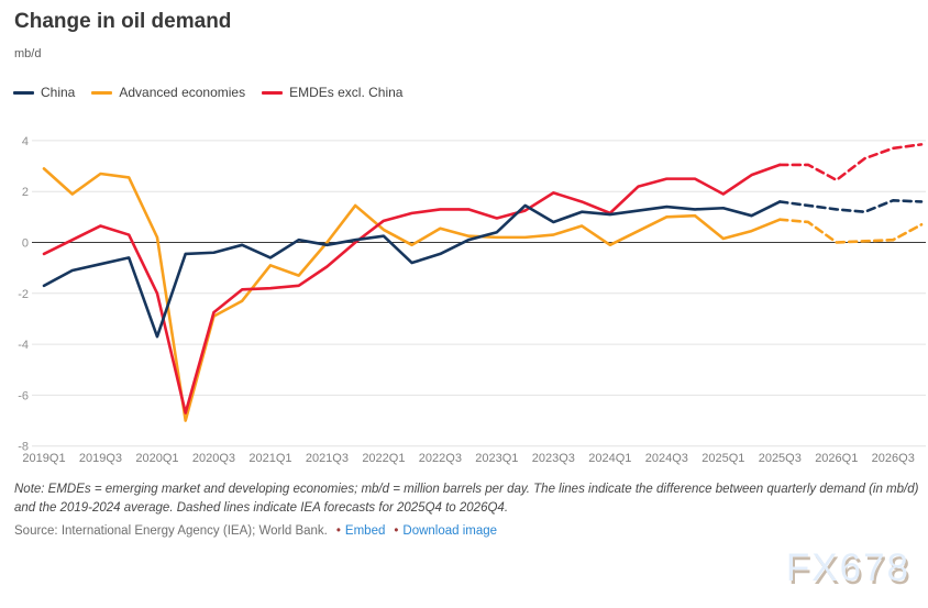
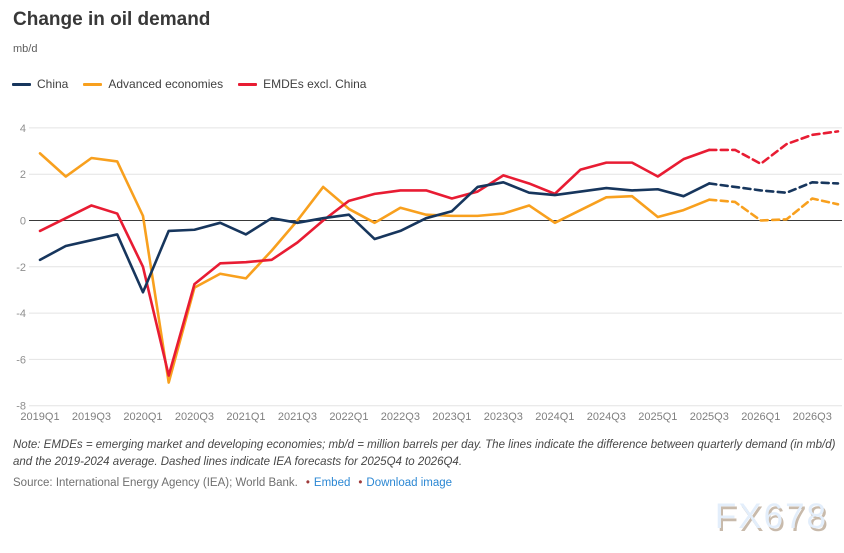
China/2020Q1: -3.7 -> -3.1
Advanced economies/2021Q1: -0.9 -> -2.5
China/2023Q3: 0.8 -> 1.6
Advanced economies/2026Q3: 0.1 -> 0.9
